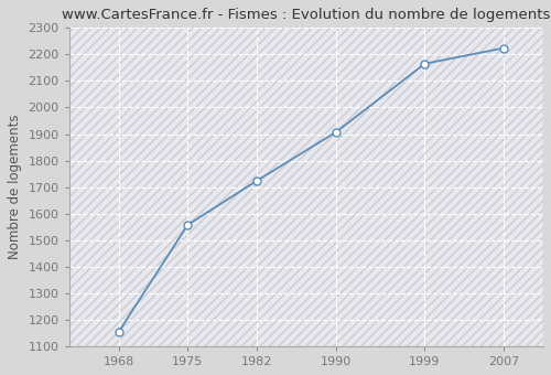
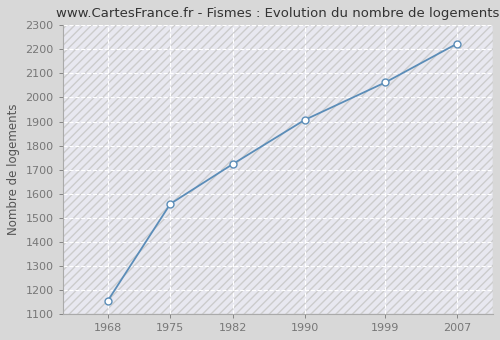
1999: 2165 -> 2063
